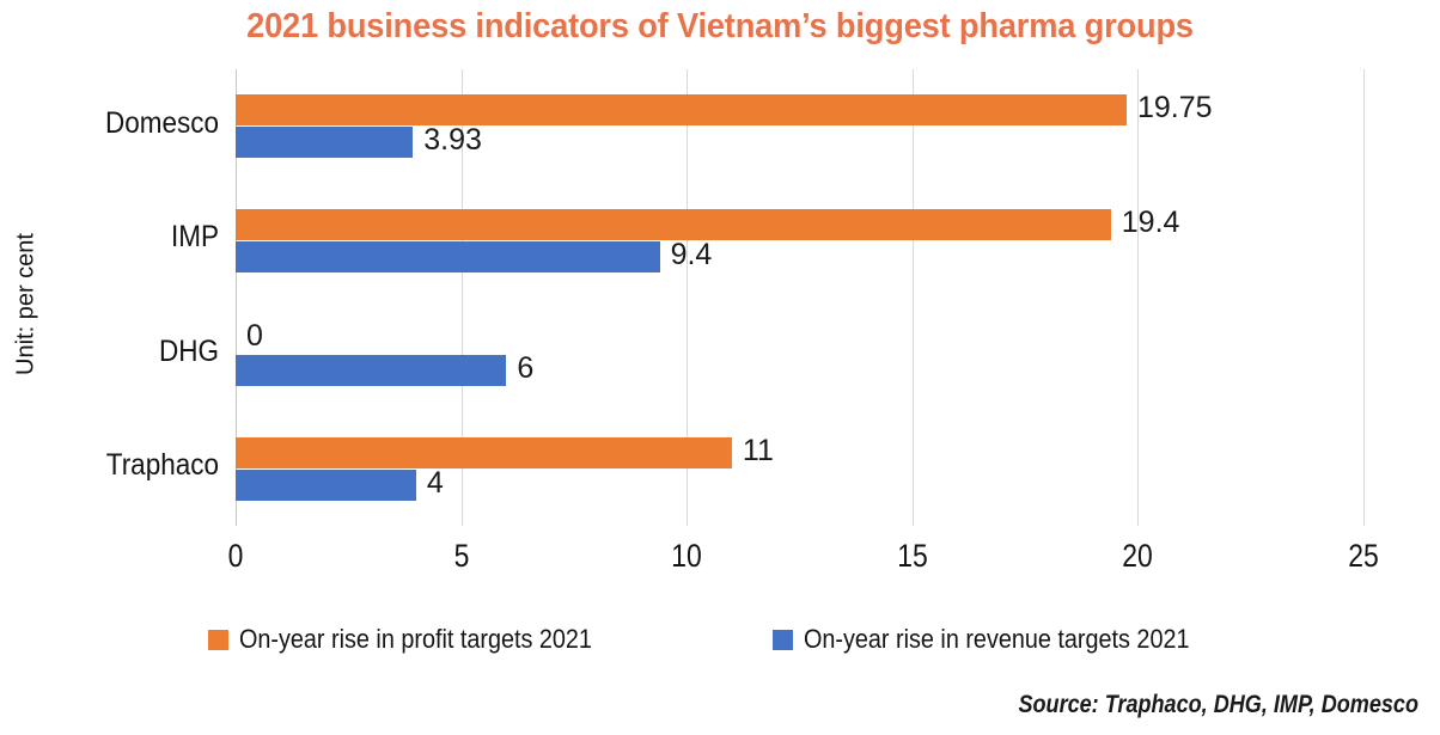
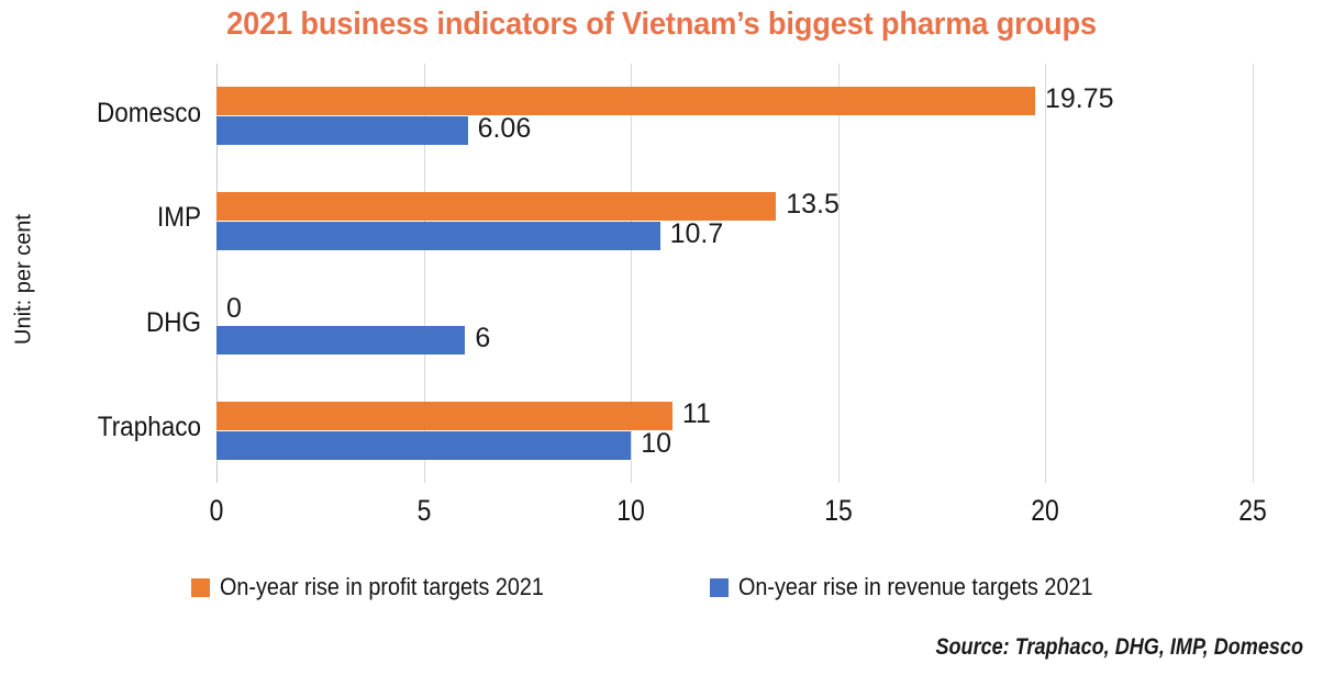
On-year rise in revenue targets 2021/Domesco: 3.93 -> 6.06
On-year rise in profit targets 2021/IMP: 19.4 -> 13.5
On-year rise in revenue targets 2021/IMP: 9.4 -> 10.7
On-year rise in revenue targets 2021/Traphaco: 4 -> 10
